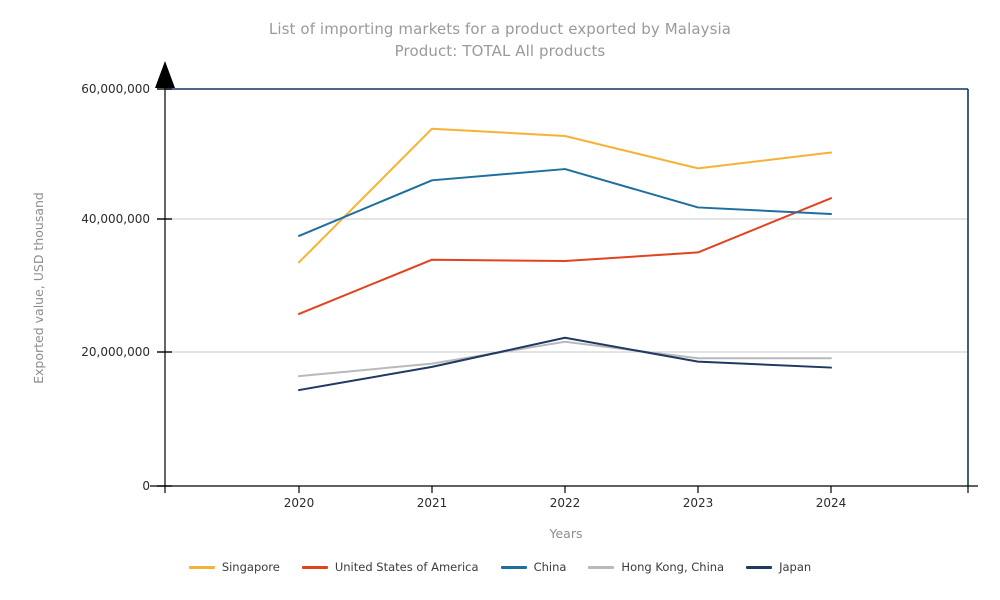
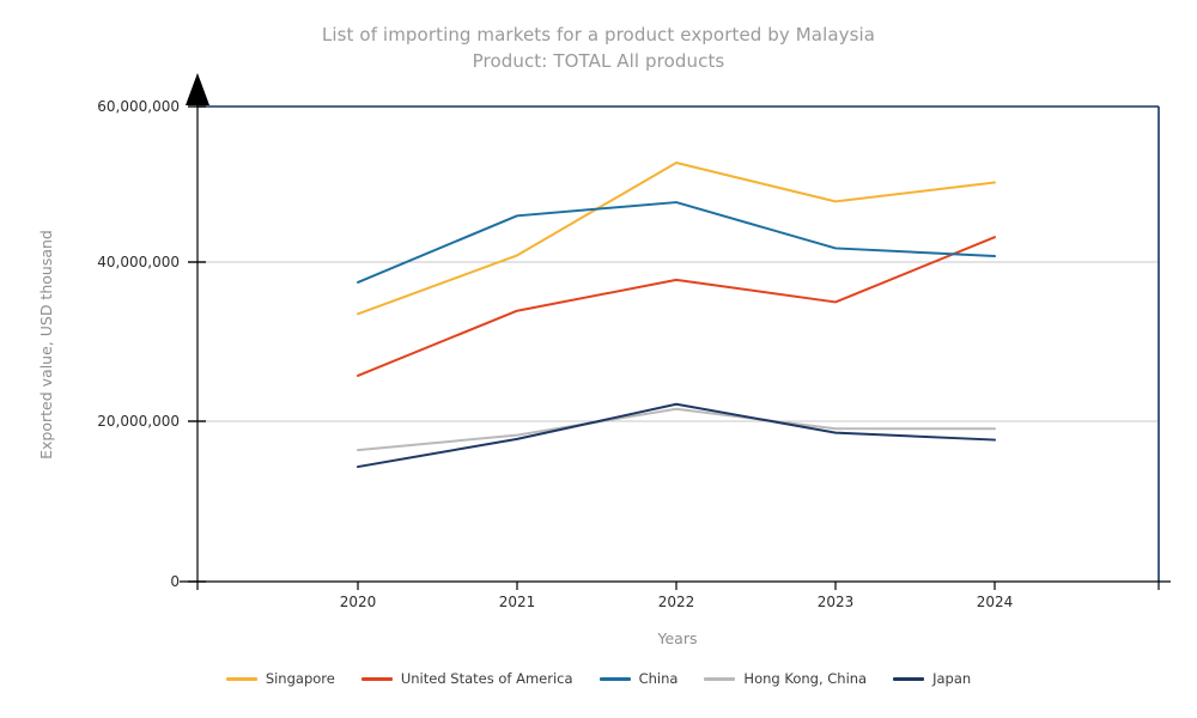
Singapore/2021: 54000000 -> 41000000
United States of America/2022: 34000000 -> 38000000
